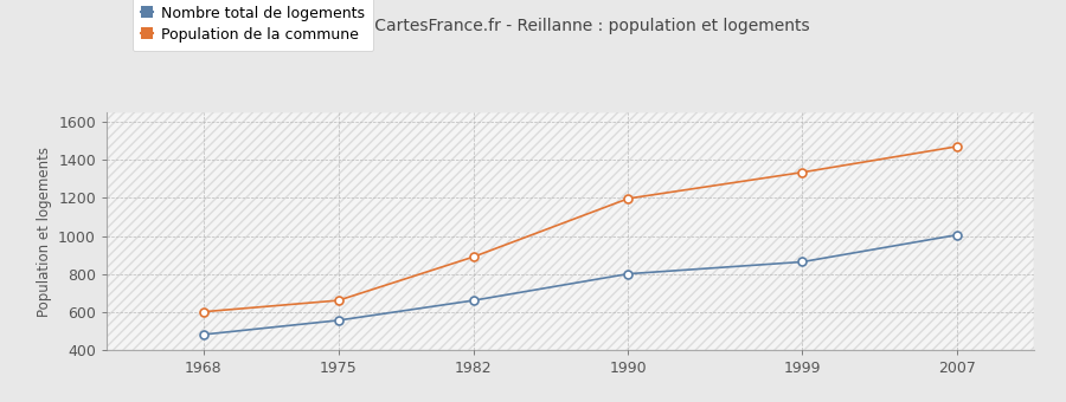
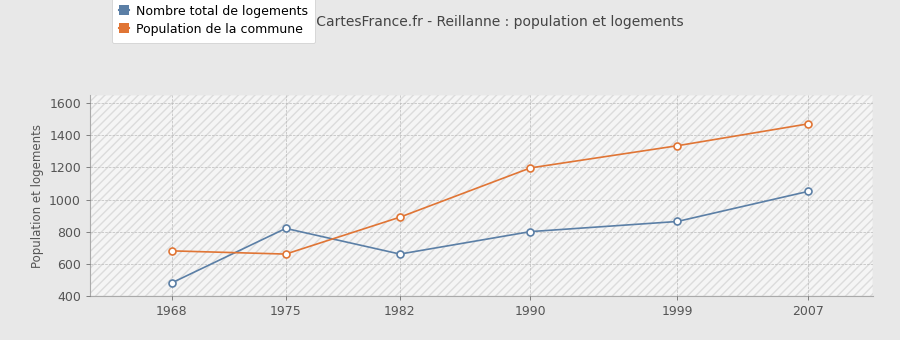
Population de la commune/1968: 600 -> 680
Nombre total de logements/1975: 560 -> 820
Nombre total de logements/2007: 1000 -> 1050
